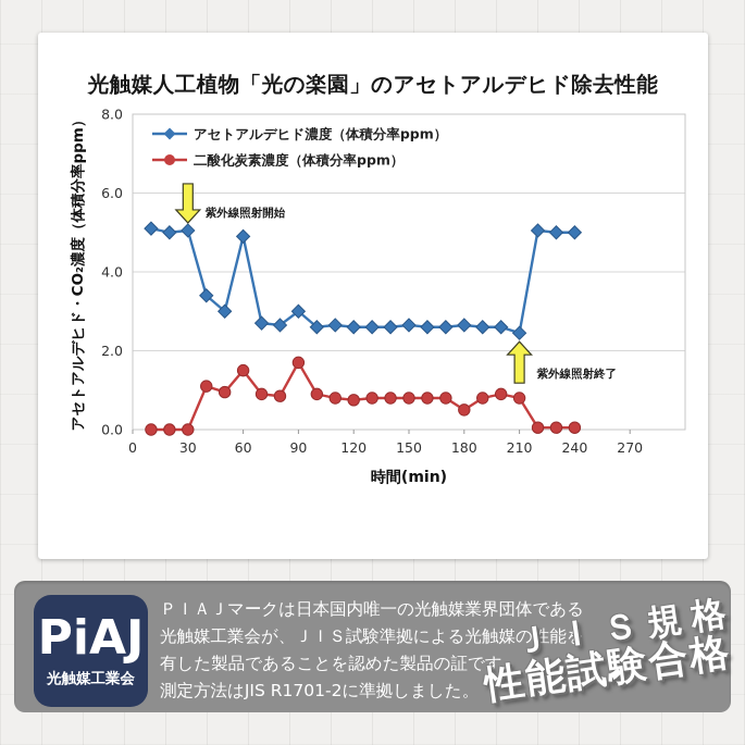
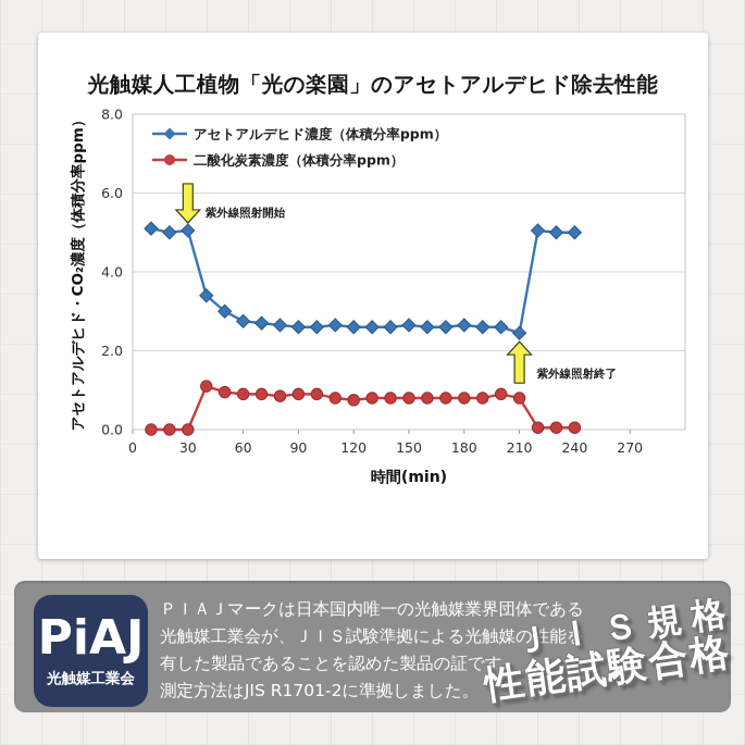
アセトアルデヒド濃度（体積分率ppm）/60: 4.9 -> 2.8
二酸化炭素濃度（体積分率ppm）/60: 1.5 -> 0.9
アセトアルデヒド濃度（体積分率ppm）/90: 3.0 -> 2.6
二酸化炭素濃度（体積分率ppm）/90: 1.7 -> 0.9
二酸化炭素濃度（体積分率ppm）/180: 0.5 -> 0.8
